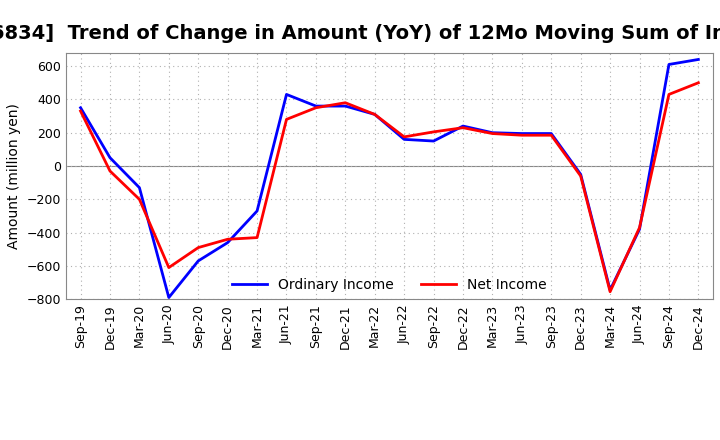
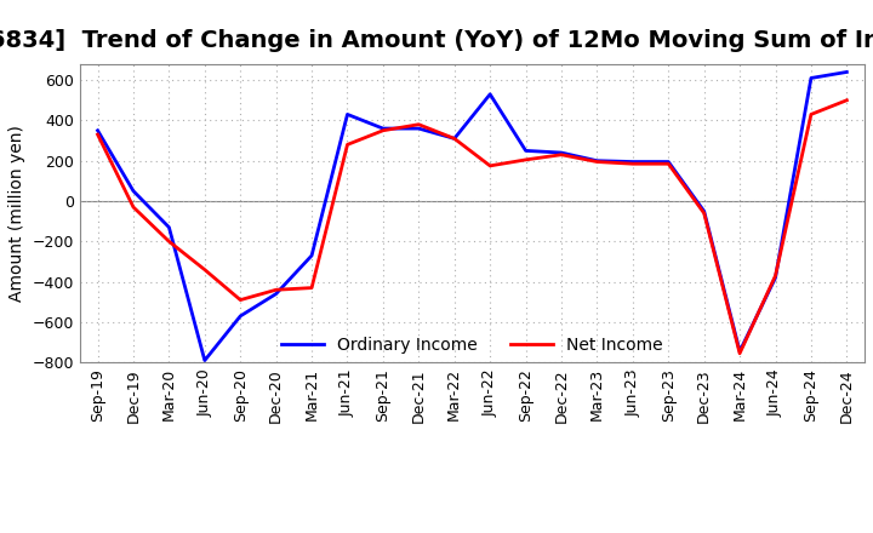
Net Income/Jun-20: -610 -> -340
Ordinary Income/Jun-22: 160 -> 530
Ordinary Income/Sep-22: 150 -> 250
